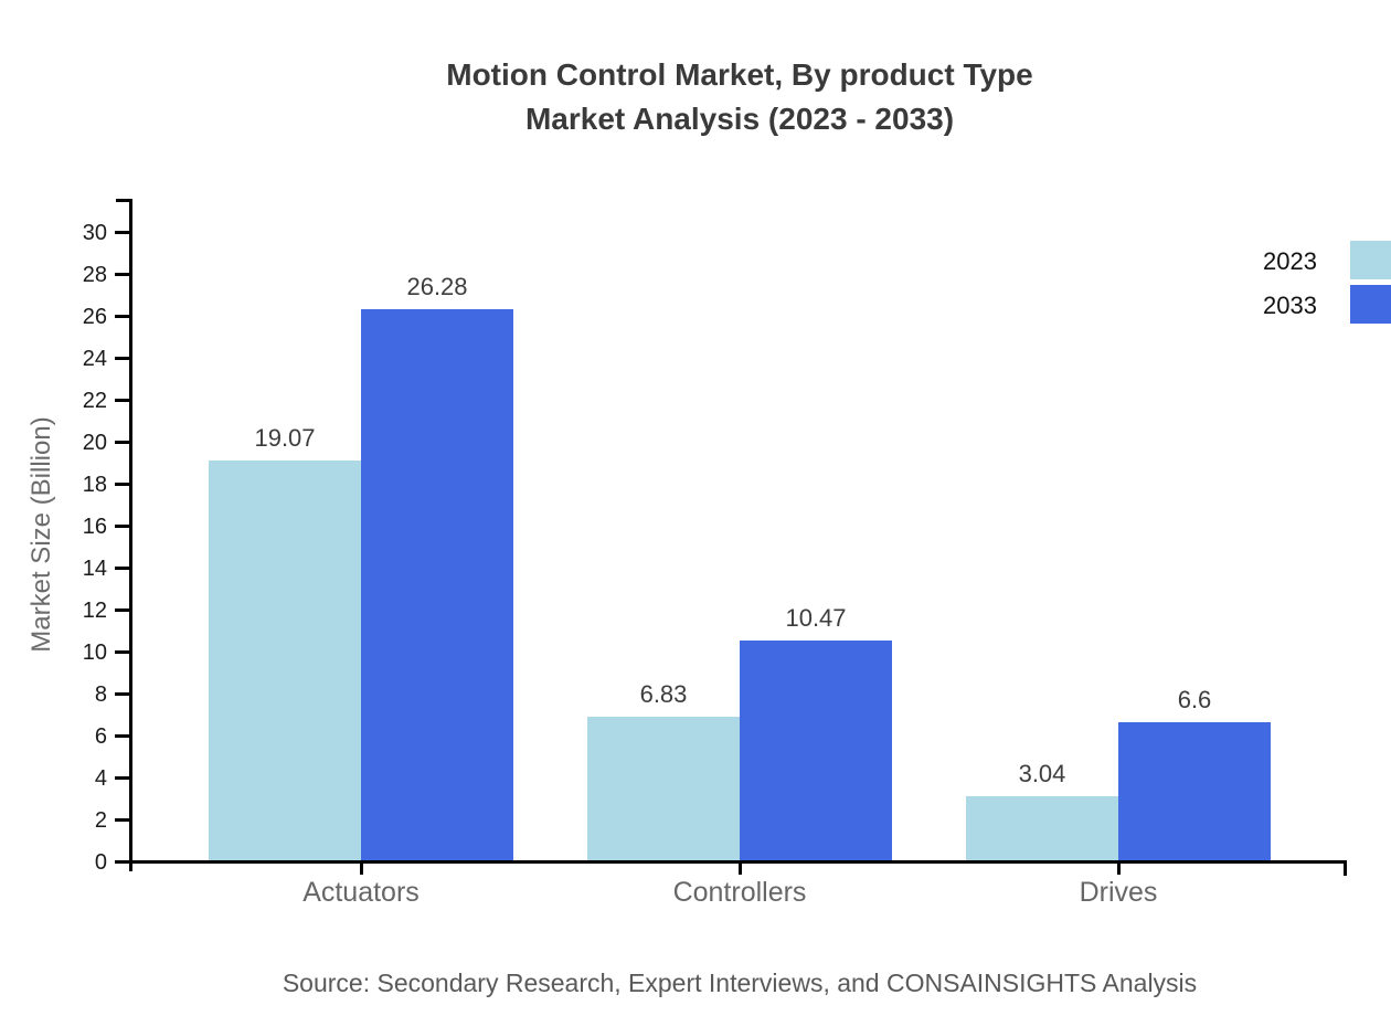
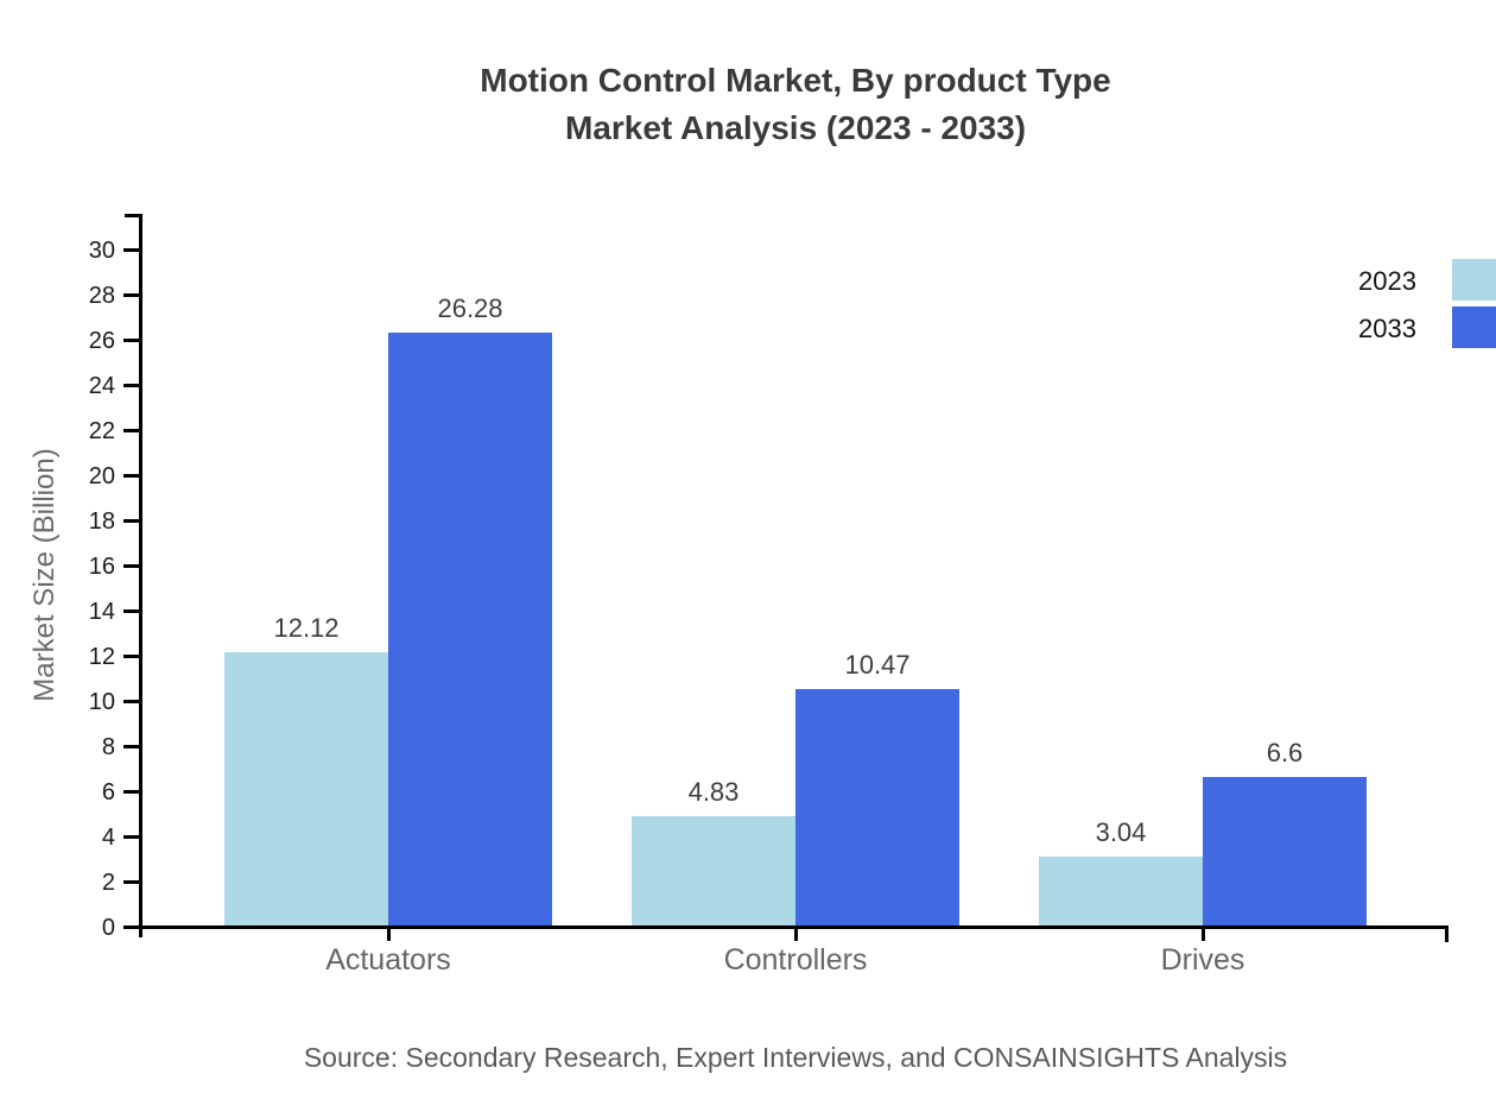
2023/Actuators: 19.07 -> 12.12
2023/Controllers: 6.83 -> 4.83
